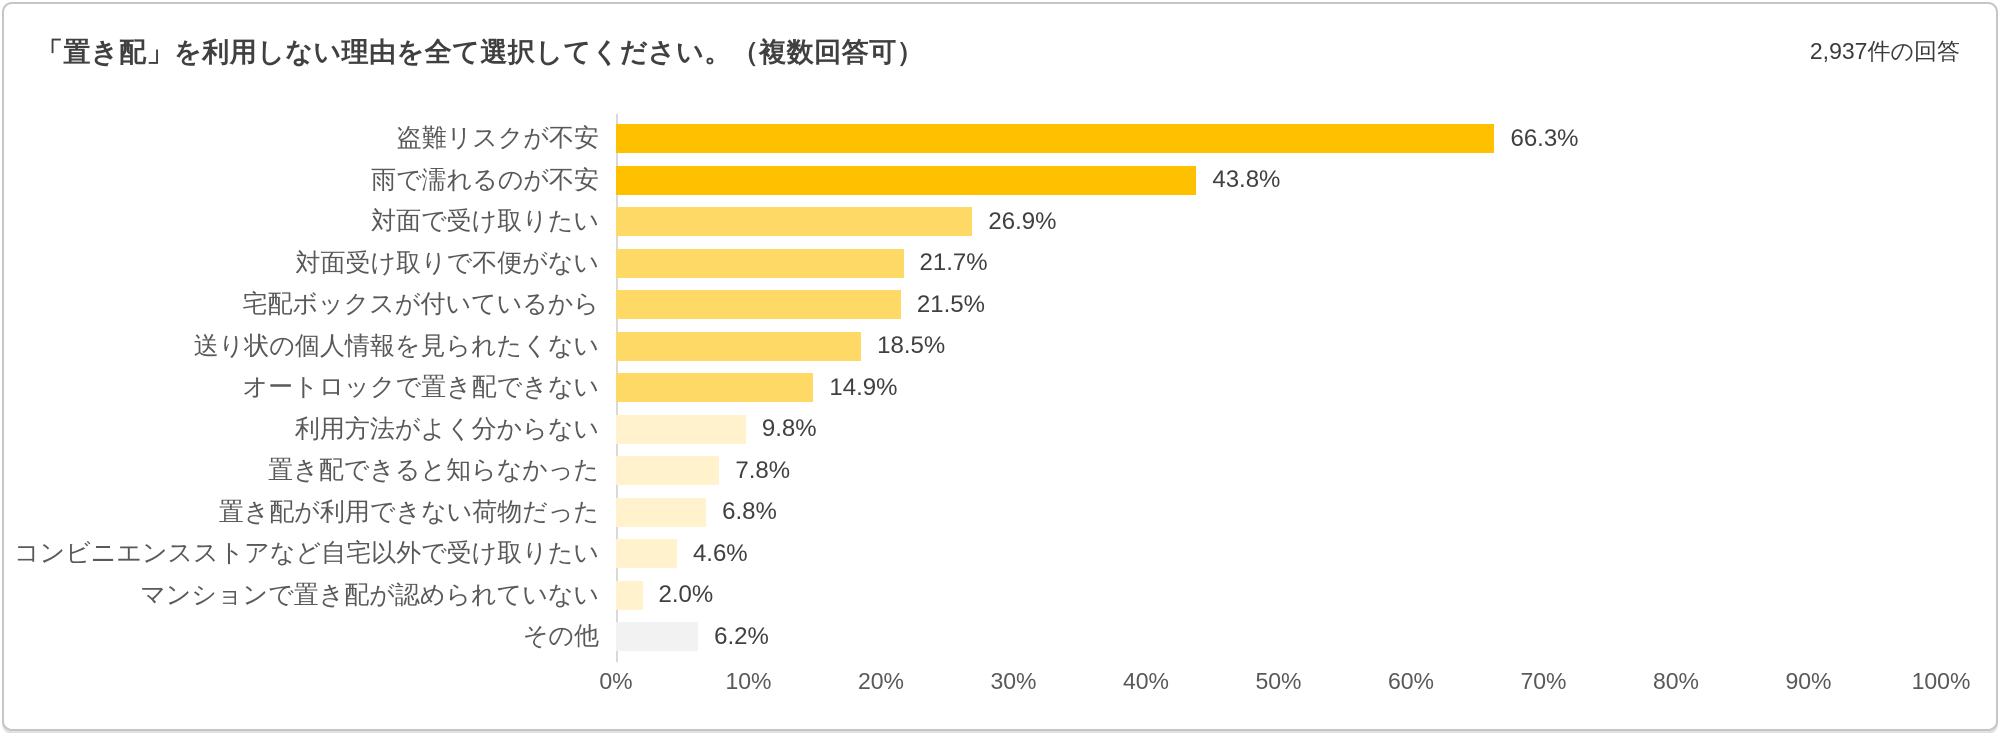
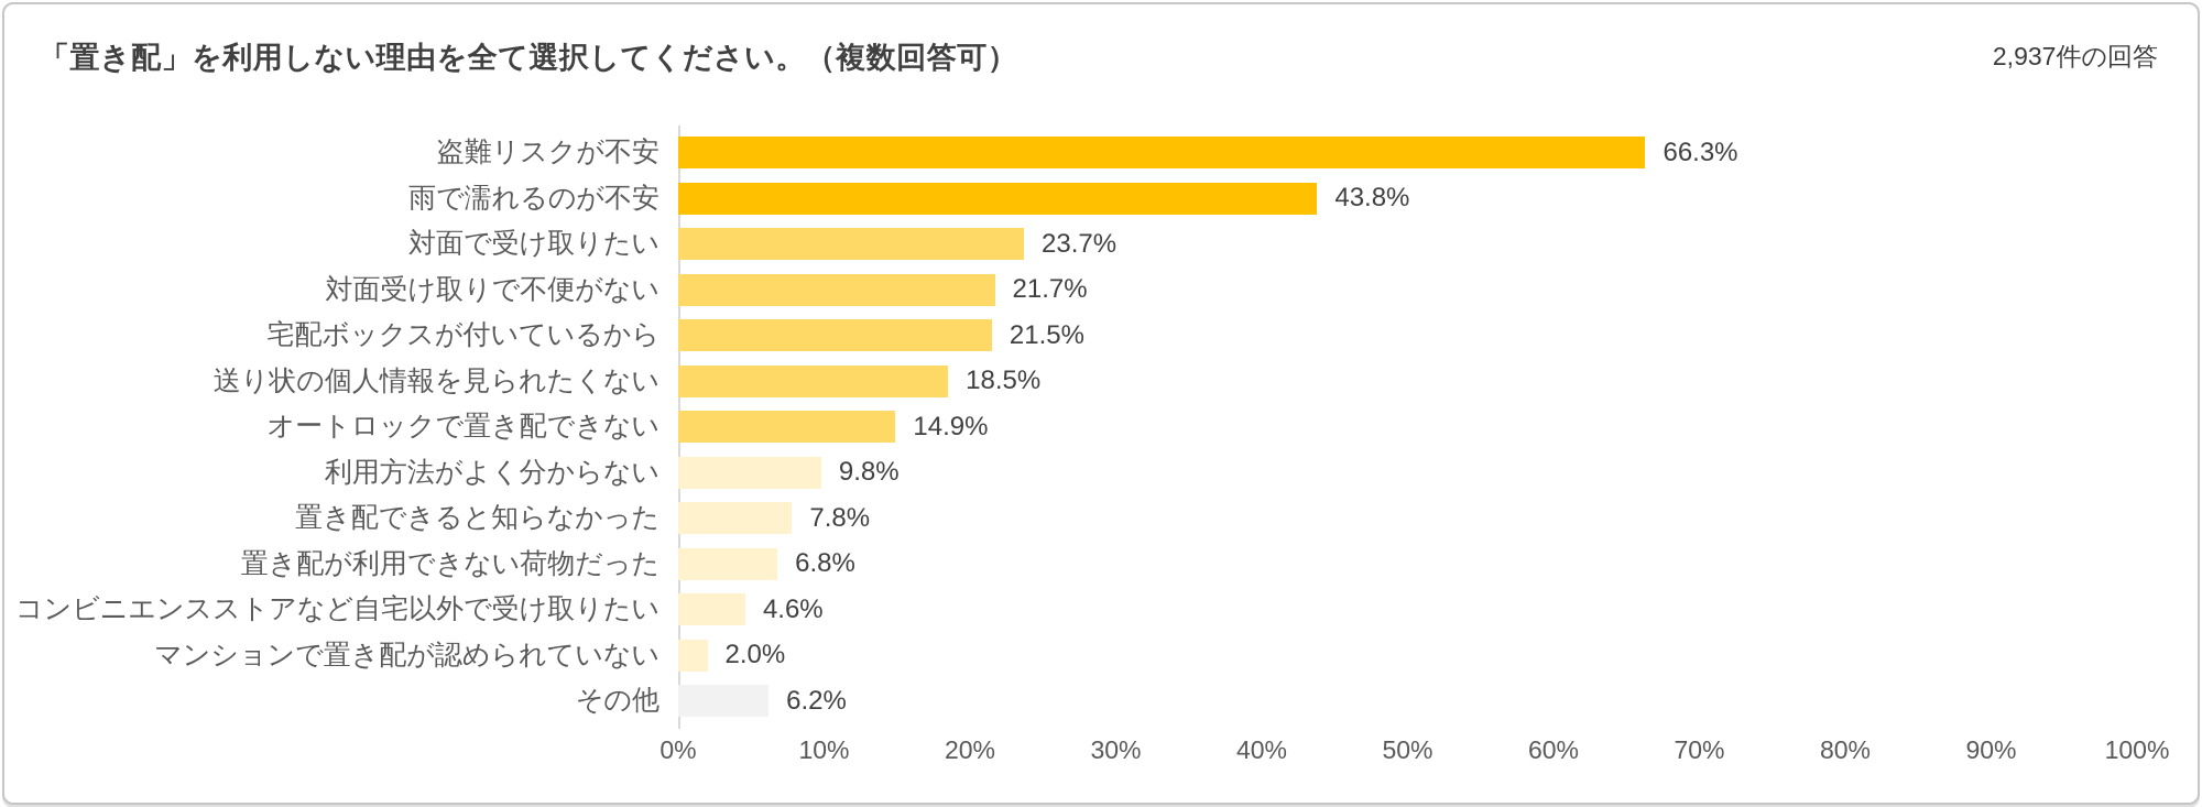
対面で受け取りたい: 26.9% -> 23.7%
